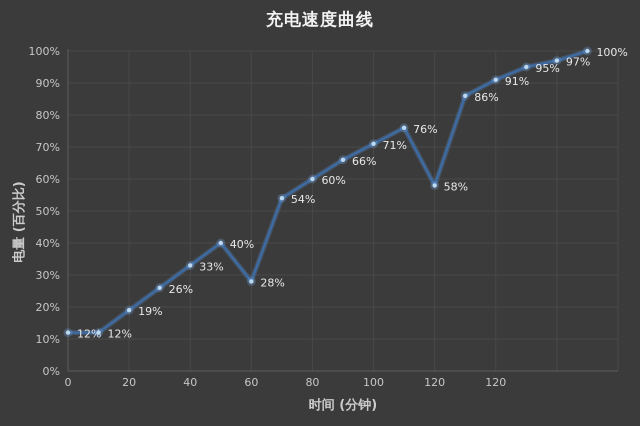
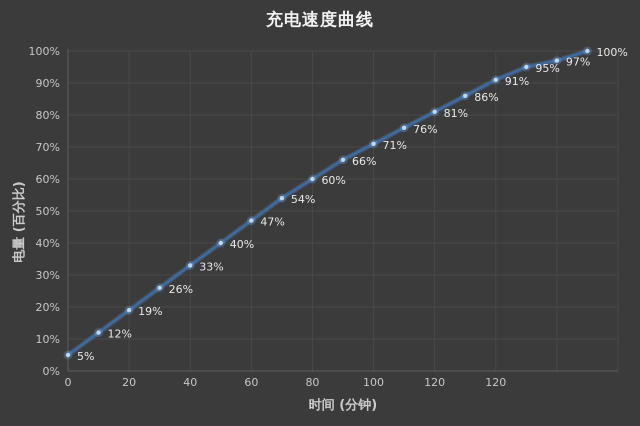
0: 12% -> 5%
60: 28% -> 47%
120: 58% -> 81%
